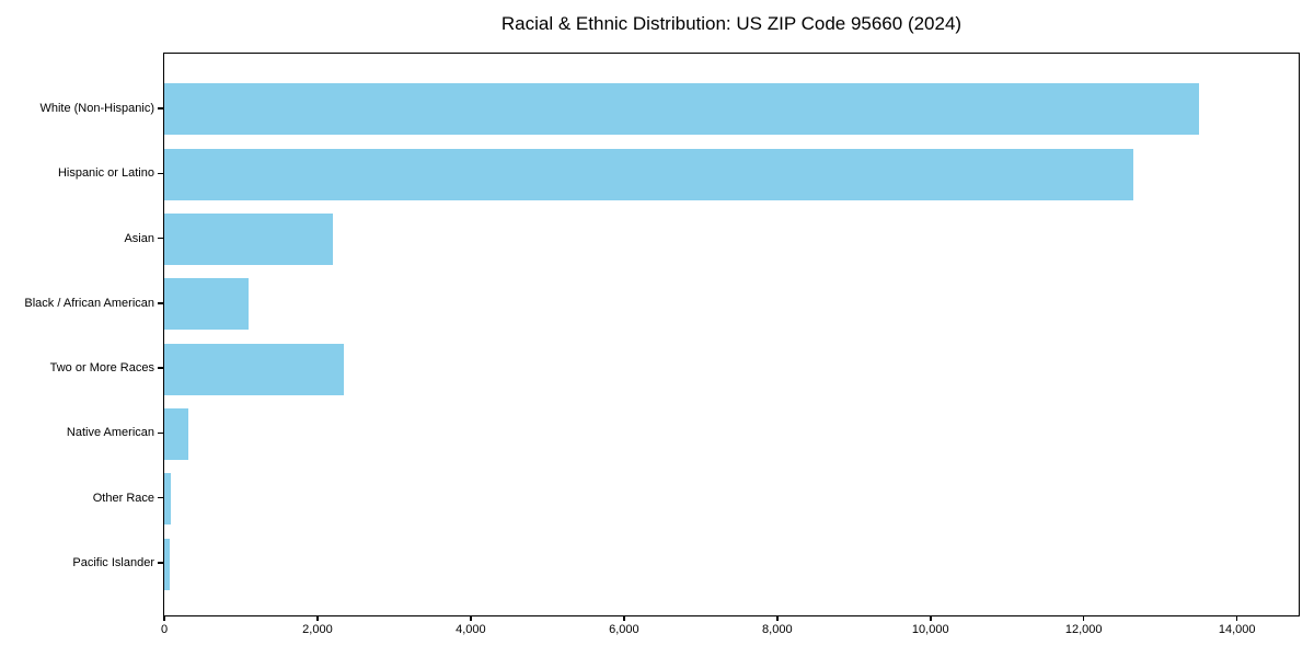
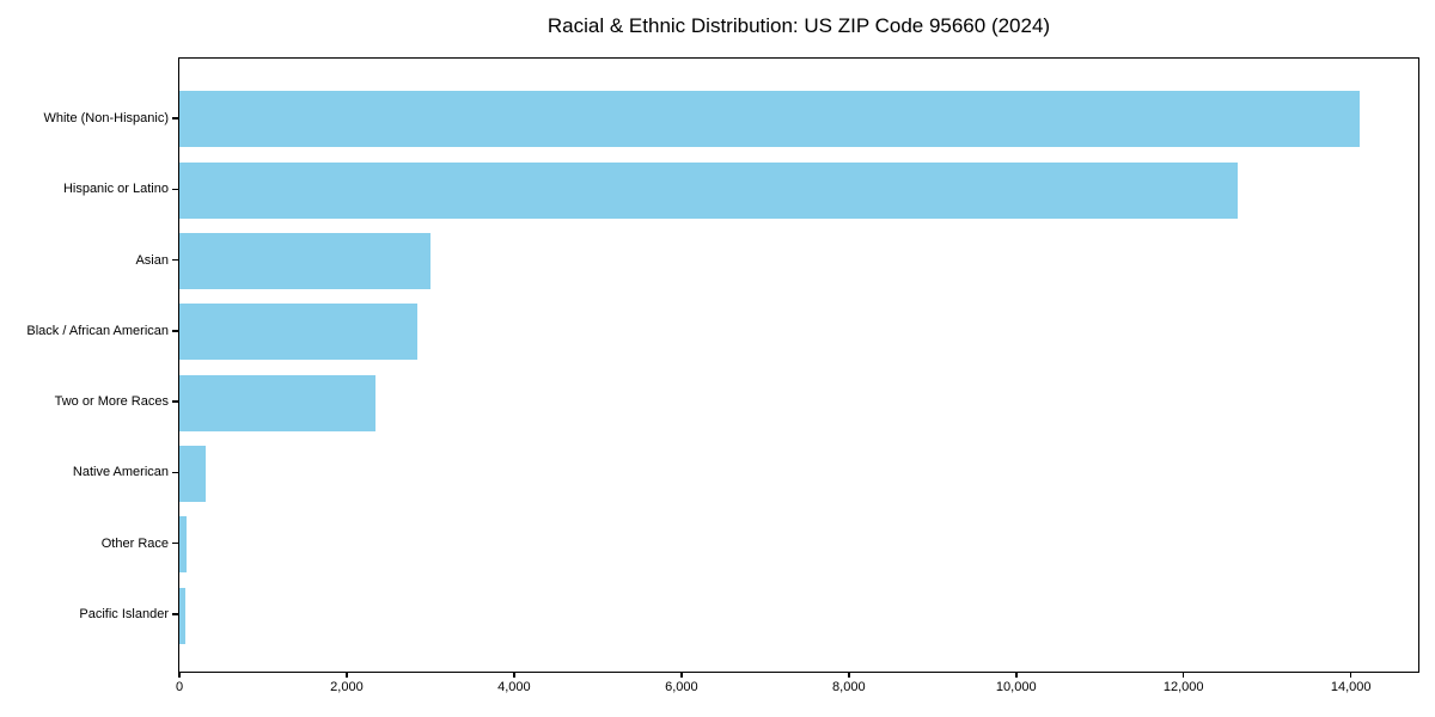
White (Non-Hispanic): 13500 -> 14100
Asian: 2200 -> 3000
Black / African American: 1100 -> 2800
